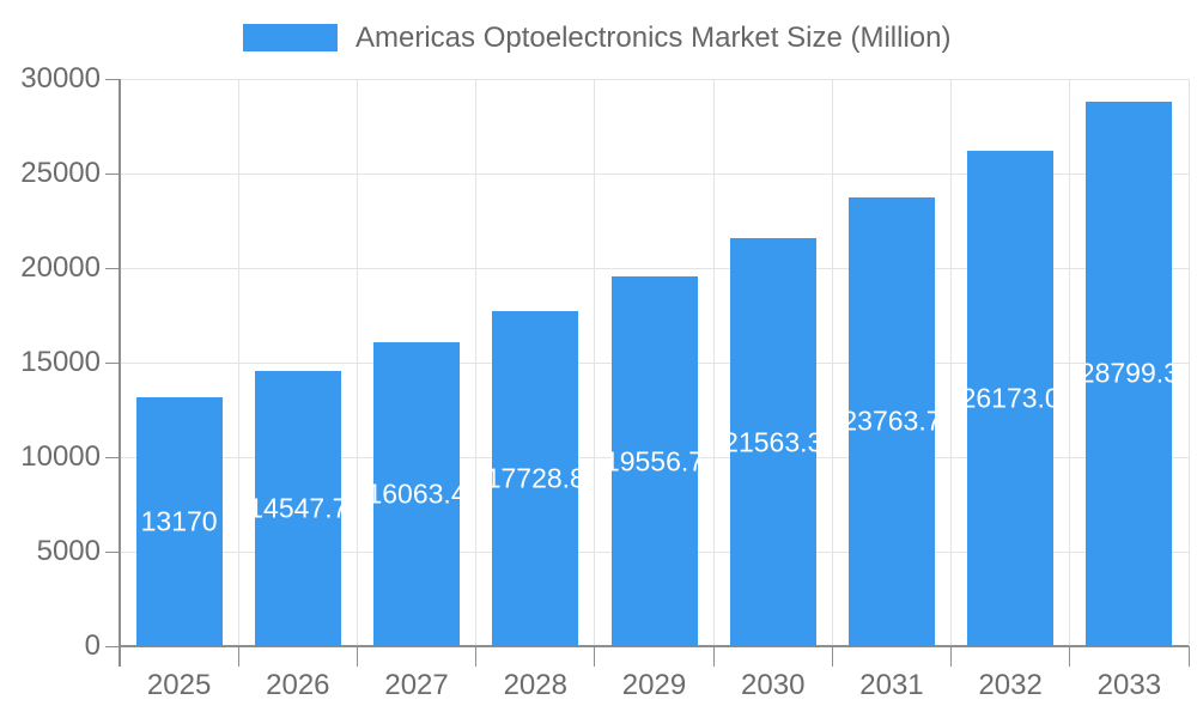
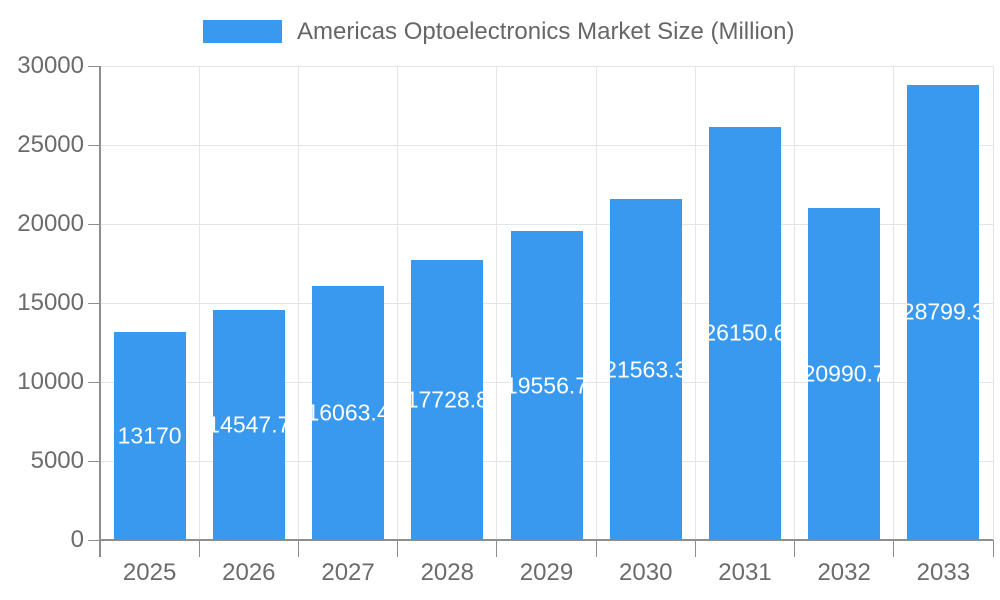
2031: 23763.7 -> 26150.6
2032: 26173.0 -> 20990.7
